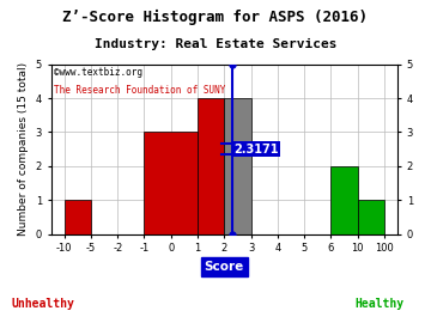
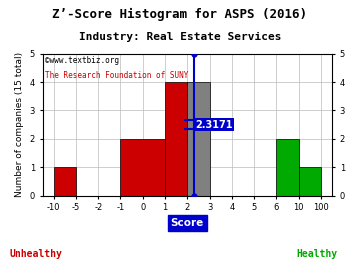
0: 3 -> 2
